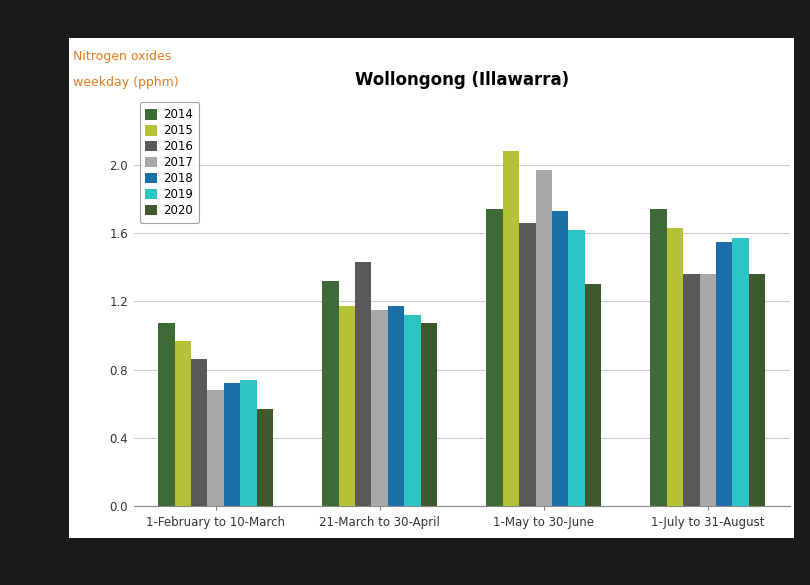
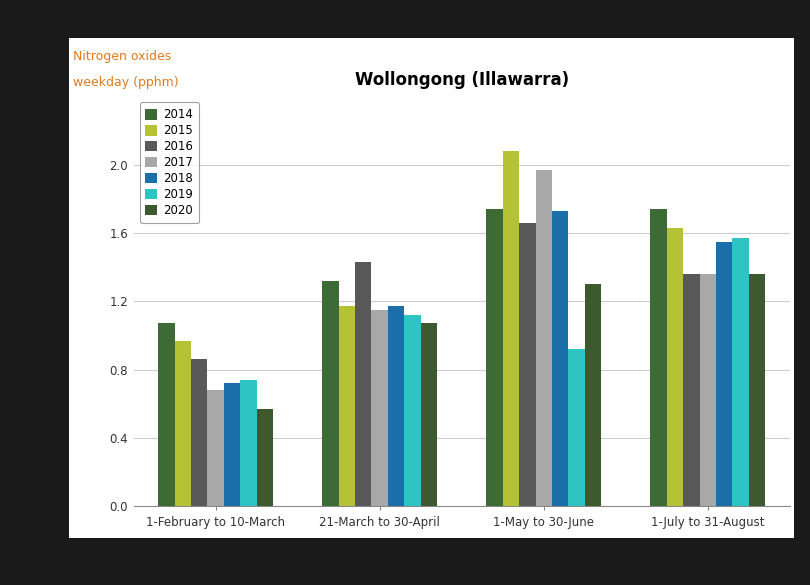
2019/1-May to 30-June: 1.62 -> 0.92
